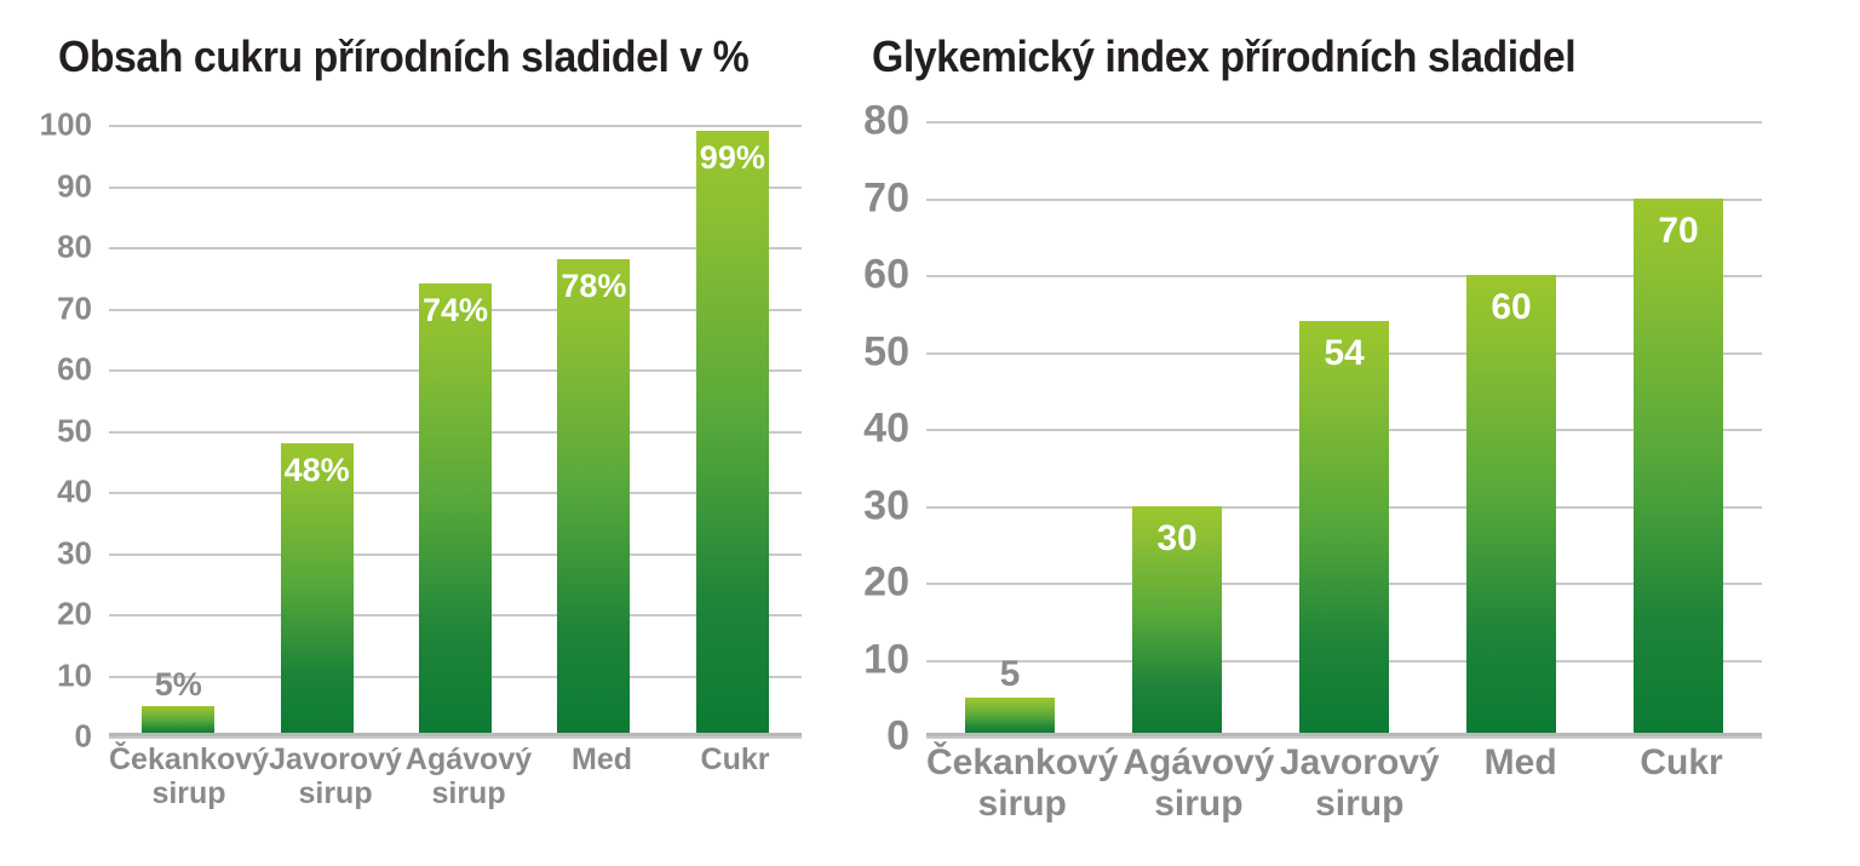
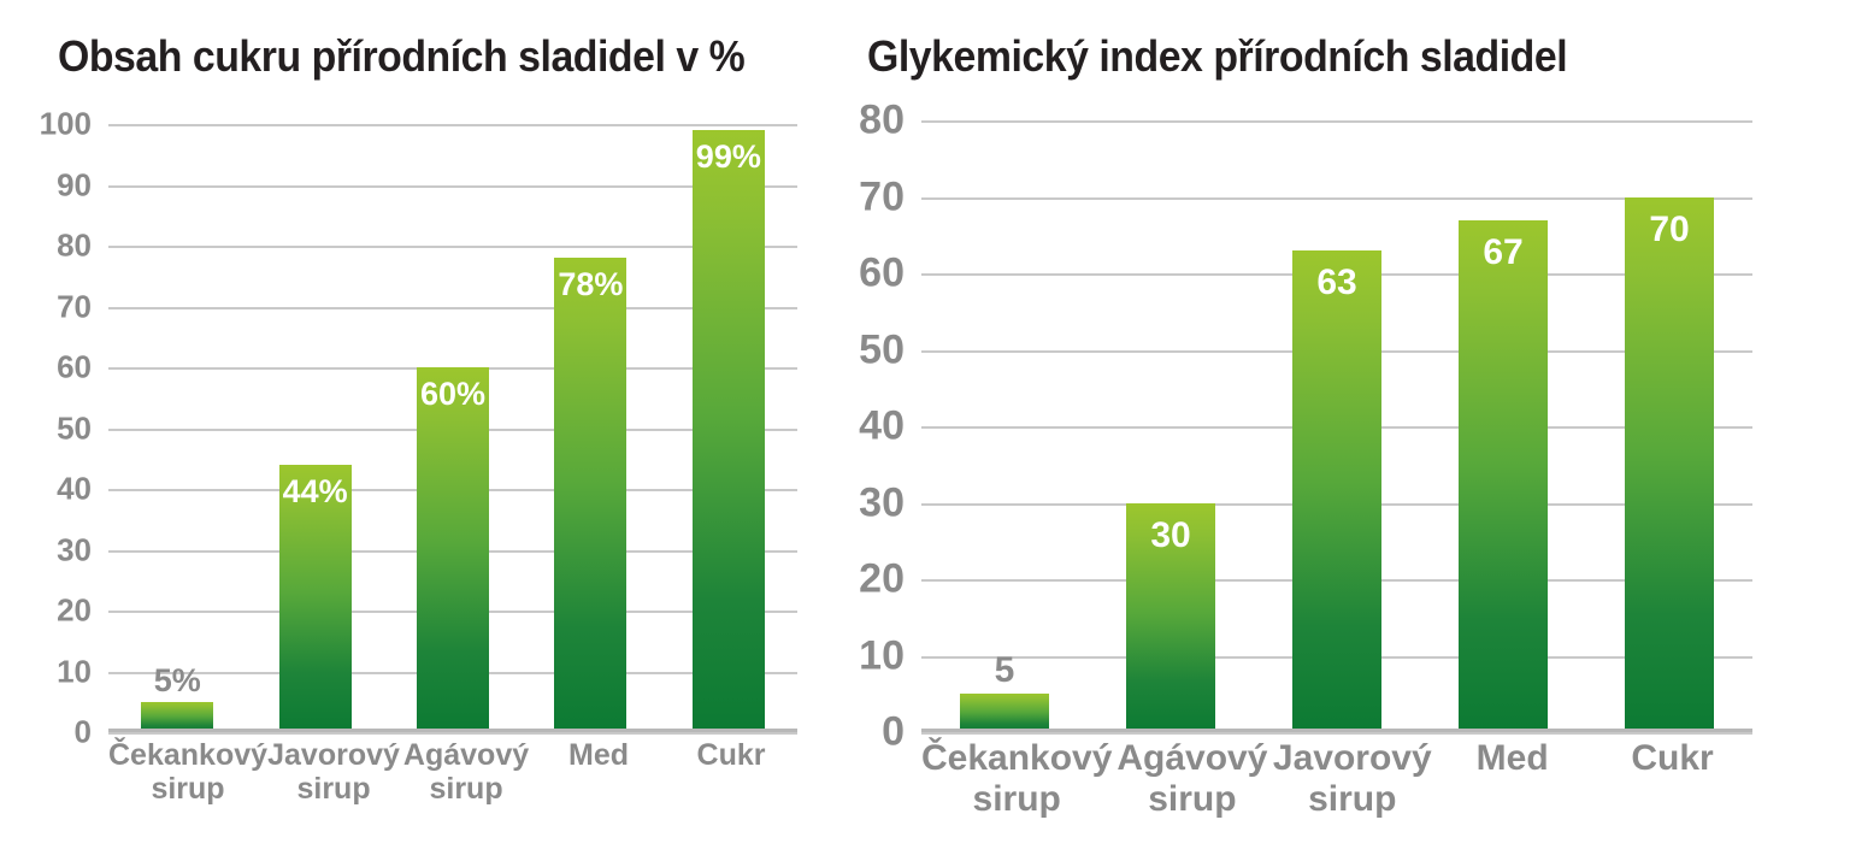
Obsah cukru přírodních sladidel v %/Javorový sirup: 48% -> 44%
Obsah cukru přírodních sladidel v %/Agávový sirup: 74% -> 60%
Glykemický index přírodních sladidel/Javorový sirup: 54 -> 63
Glykemický index přírodních sladidel/Med: 60 -> 67
